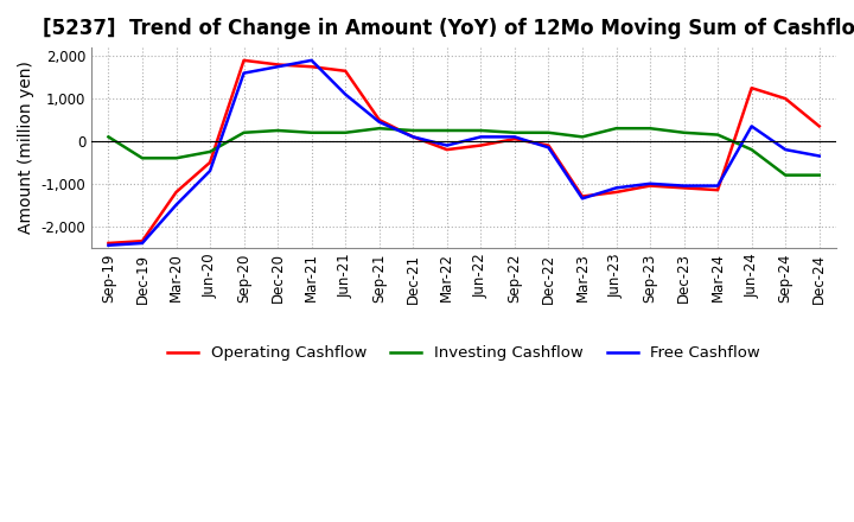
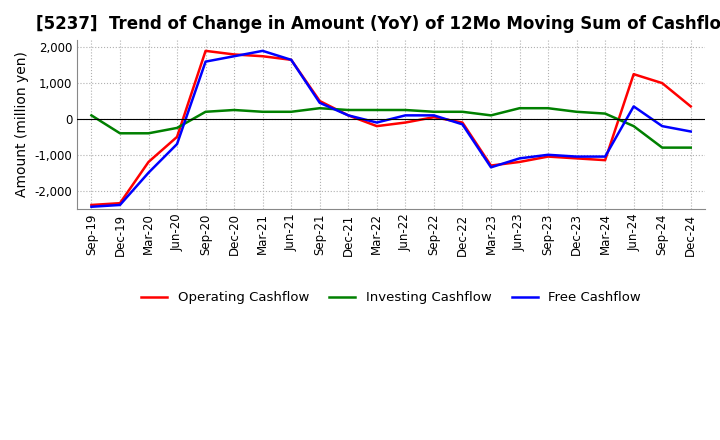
Free Cashflow/Jun-21: 1,100 -> 1,650
